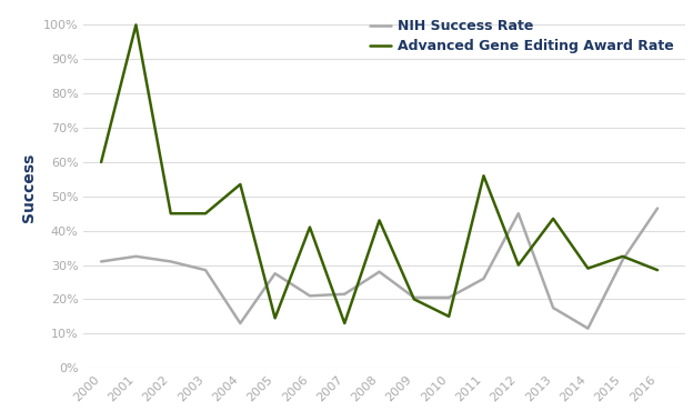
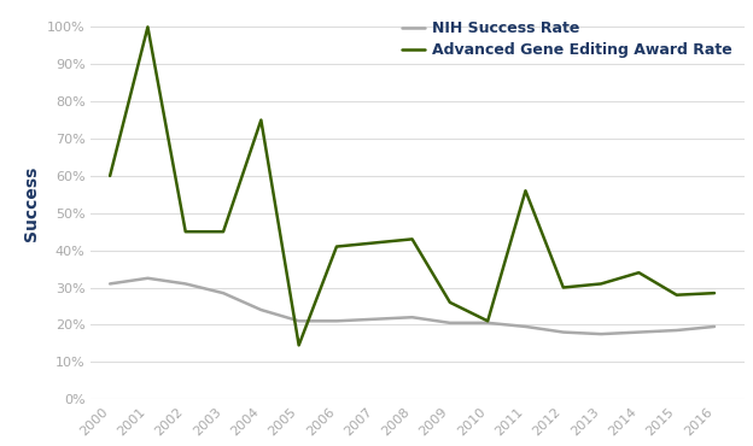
NIH Success Rate/2004: 13.0% -> 24.0%
Advanced Gene Editing Award Rate/2004: 53.5% -> 75.0%
NIH Success Rate/2005: 27.5% -> 21.0%
Advanced Gene Editing Award Rate/2007: 13.0% -> 42.0%
NIH Success Rate/2008: 28.0% -> 22.0%
Advanced Gene Editing Award Rate/2009: 20.0% -> 26.0%
Advanced Gene Editing Award Rate/2010: 15.0% -> 21.0%
NIH Success Rate/2011: 26.0% -> 19.5%
NIH Success Rate/2012: 45.0% -> 18.0%
Advanced Gene Editing Award Rate/2013: 43.5% -> 31.0%
NIH Success Rate/2014: 11.5% -> 18.0%
Advanced Gene Editing Award Rate/2014: 29.0% -> 34.0%
NIH Success Rate/2015: 31.5% -> 18.5%
Advanced Gene Editing Award Rate/2015: 32.5% -> 28.0%
NIH Success Rate/2016: 46.5% -> 19.5%
